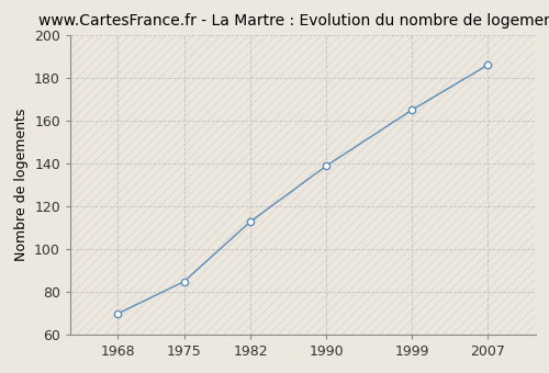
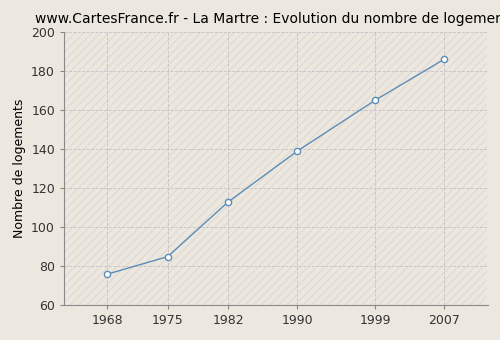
1968: 70 -> 76
